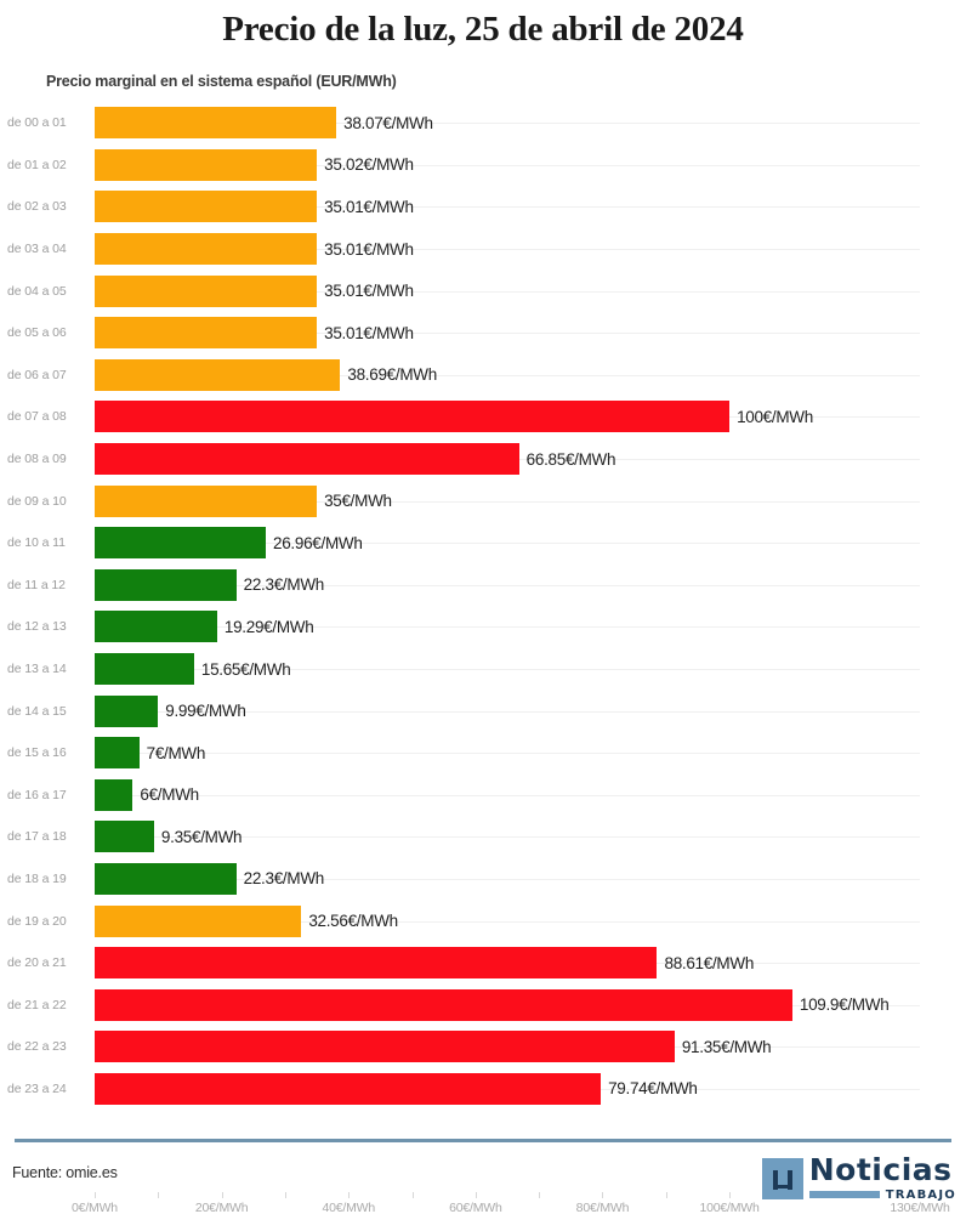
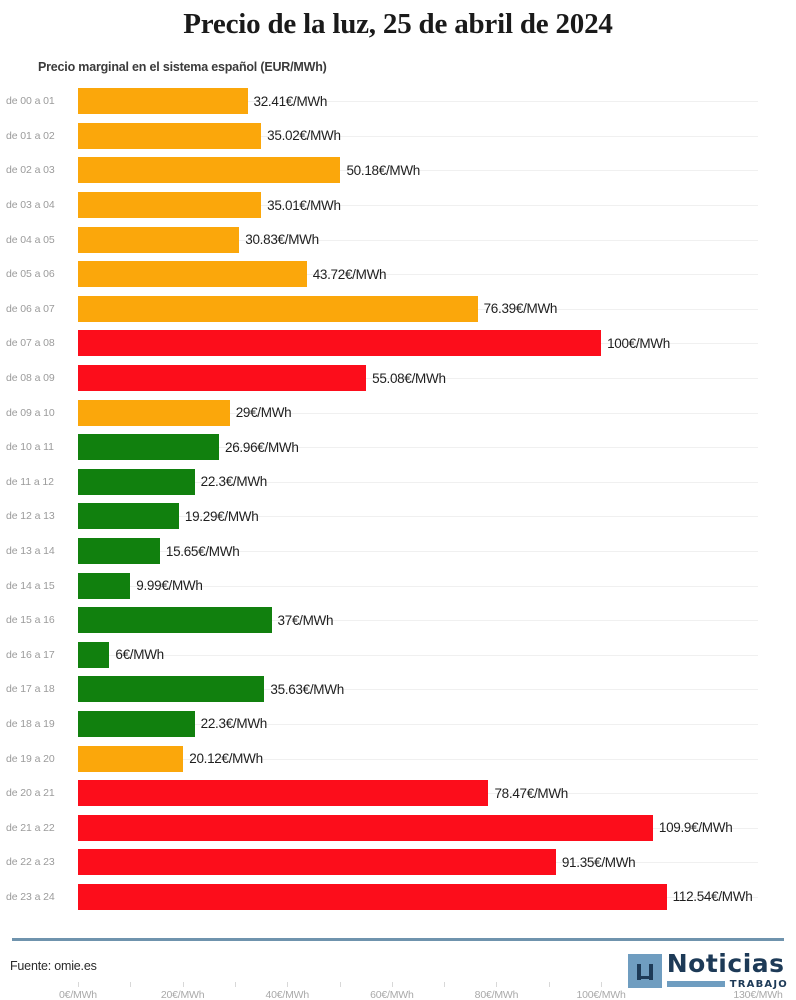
de 00 a 01: 38.07 -> 32.41
de 02 a 03: 35.01 -> 50.18
de 04 a 05: 35.01 -> 30.83
de 05 a 06: 35.01 -> 43.72
de 06 a 07: 38.69 -> 76.39
de 08 a 09: 66.85 -> 55.08
de 09 a 10: 35 -> 29
de 15 a 16: 7 -> 37
de 17 a 18: 9.35 -> 35.63
de 19 a 20: 32.56 -> 20.12
de 20 a 21: 88.61 -> 78.47
de 23 a 24: 79.74 -> 112.54
